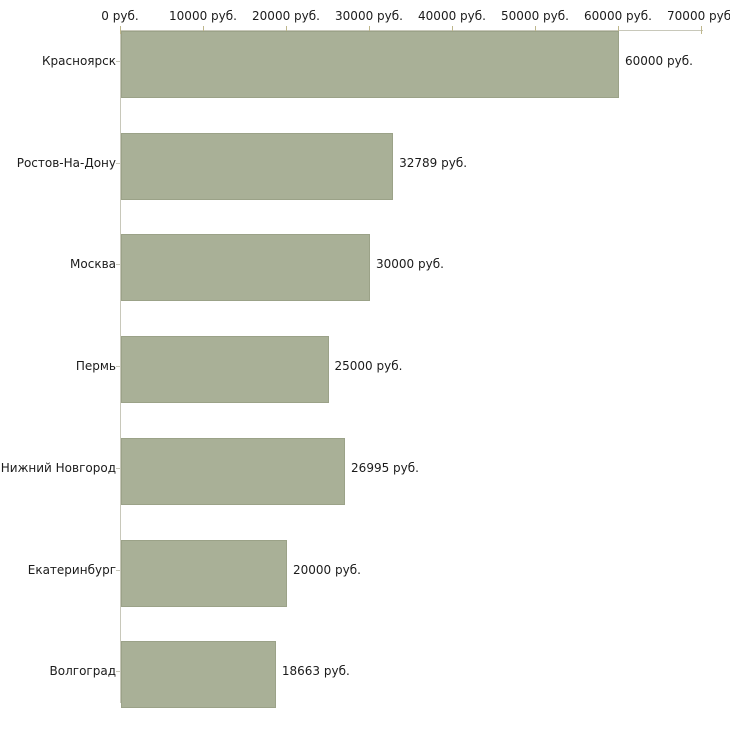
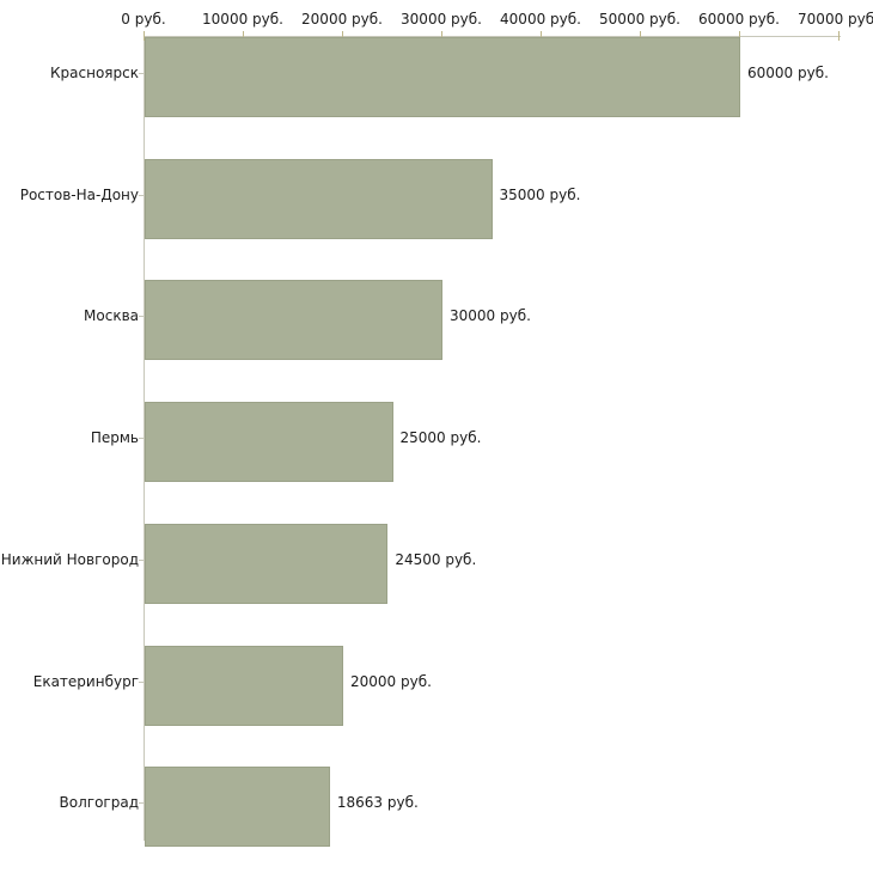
Ростов-На-Дону: 32789 -> 35000
Нижний Новгород: 26995 -> 24500
